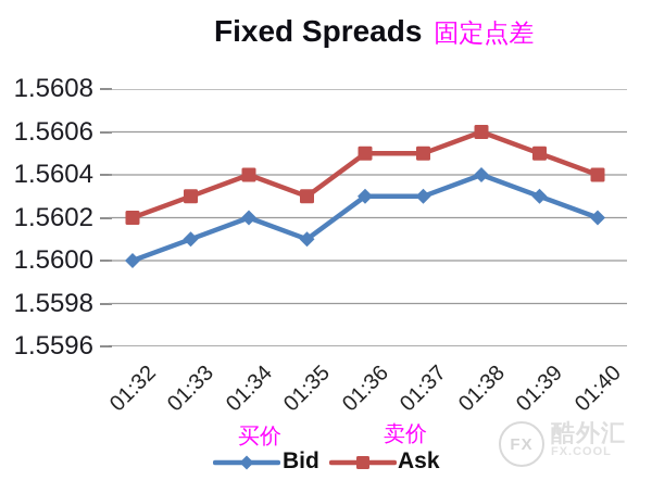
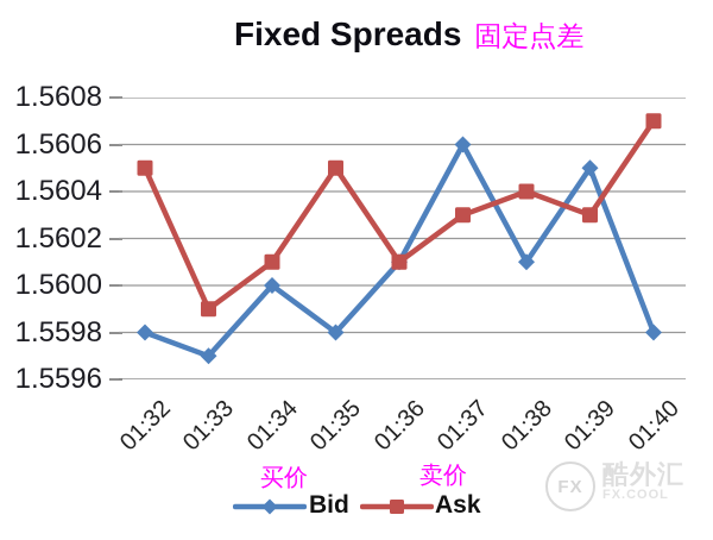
Bid/01:32: 1.5600 -> 1.5598
Ask/01:32: 1.5602 -> 1.5605
Bid/01:33: 1.5601 -> 1.5597
Ask/01:33: 1.5603 -> 1.5599
Bid/01:34: 1.5602 -> 1.5600
Ask/01:34: 1.5604 -> 1.5601
Bid/01:35: 1.5601 -> 1.5598
Ask/01:35: 1.5603 -> 1.5605
Bid/01:36: 1.5603 -> 1.5601
Ask/01:36: 1.5605 -> 1.5601
Bid/01:37: 1.5603 -> 1.5606
Ask/01:37: 1.5605 -> 1.5603
Bid/01:38: 1.5604 -> 1.5601
Ask/01:38: 1.5606 -> 1.5604
Bid/01:39: 1.5603 -> 1.5605
Ask/01:39: 1.5605 -> 1.5603
Bid/01:40: 1.5602 -> 1.5598
Ask/01:40: 1.5604 -> 1.5607
